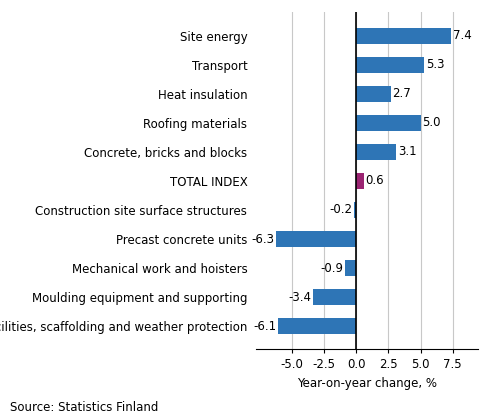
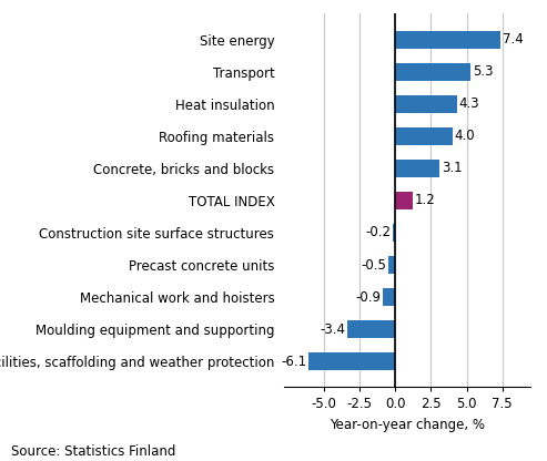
Heat insulation: 2.7 -> 4.3
Roofing materials: 5.0 -> 4.0
TOTAL INDEX: 0.6 -> 1.2
Precast concrete units: -6.3 -> -0.5
